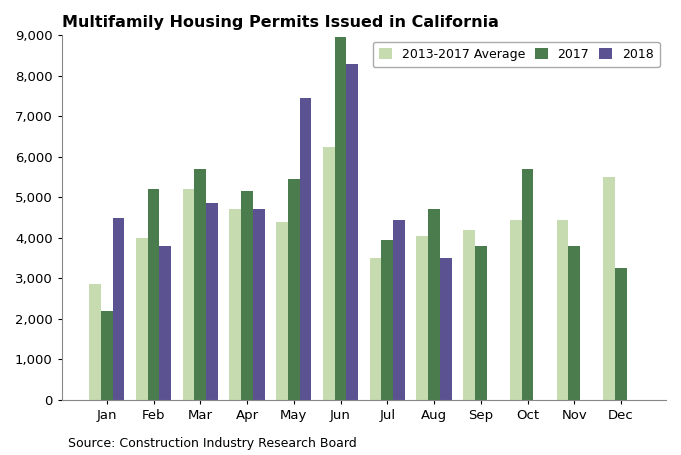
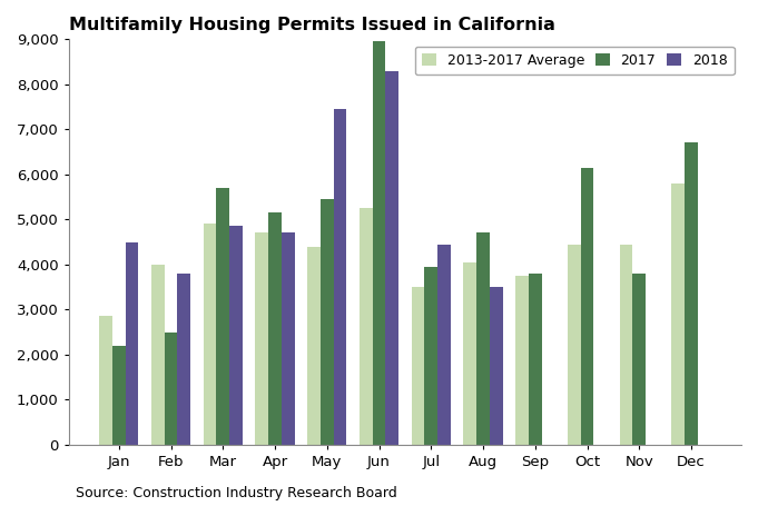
2017/Feb: 5,200 -> 2,500
2013-2017 Average/Mar: 5,200 -> 4,900
2013-2017 Average/Jun: 6,250 -> 5,250
2013-2017 Average/Sep: 4,200 -> 3,750
2017/Oct: 5,700 -> 6,150
2013-2017 Average/Dec: 5,500 -> 5,800
2017/Dec: 3,250 -> 6,700
